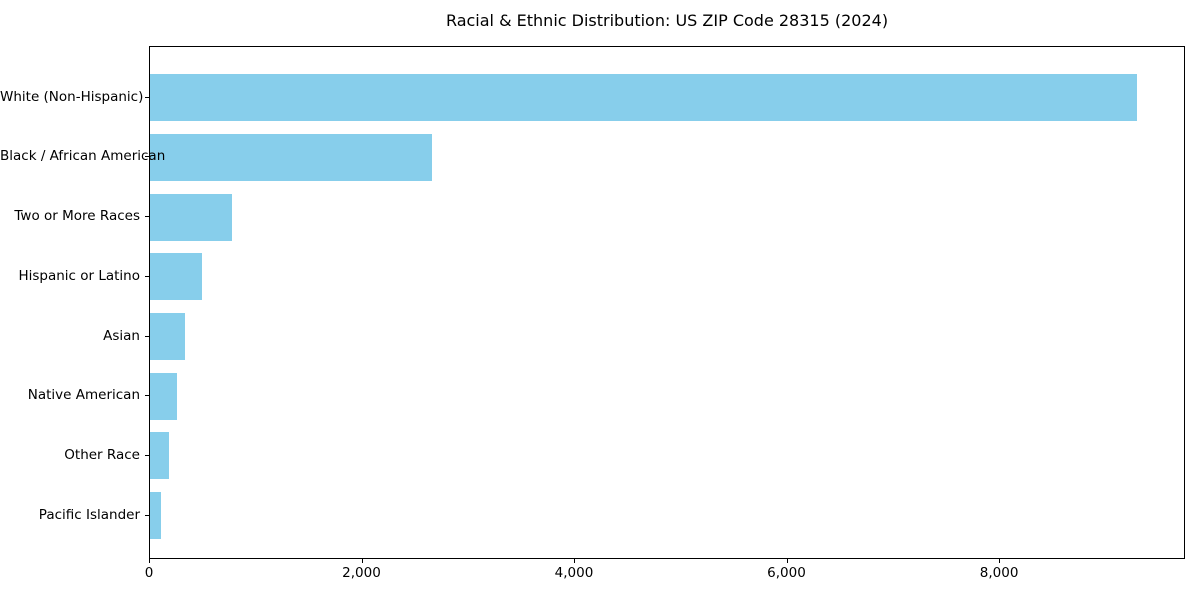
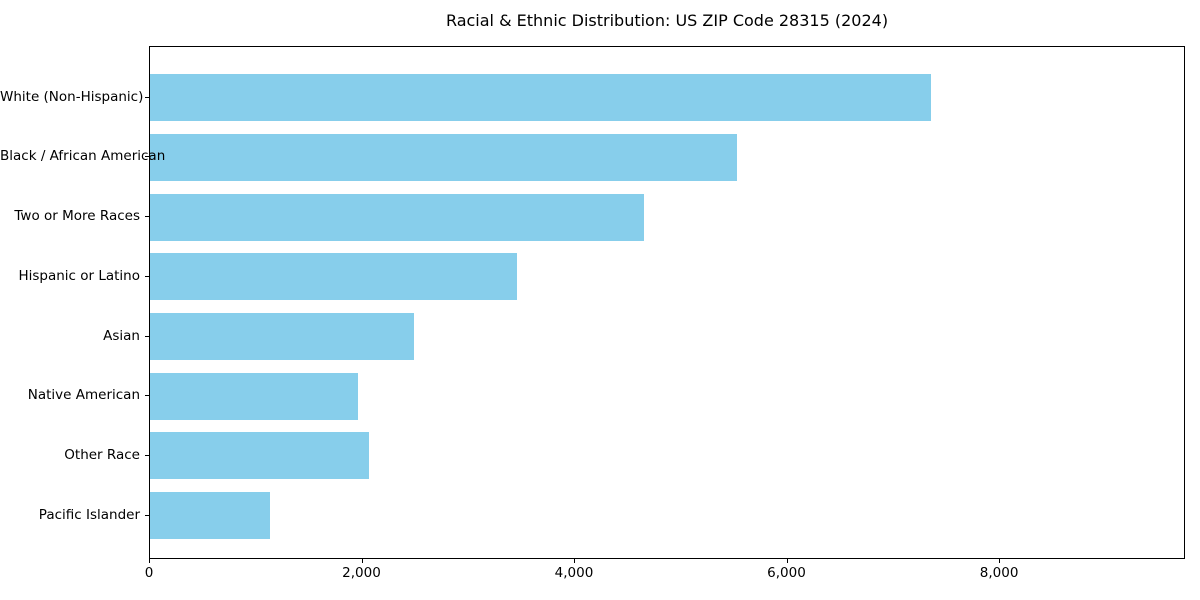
White (Non-Hispanic): 9290 -> 7350
Black / African American: 2650 -> 5520
Two or More Races: 770 -> 4650
Hispanic or Latino: 480 -> 3450
Asian: 330 -> 2480
Native American: 260 -> 1960
Other Race: 180 -> 2060
Pacific Islander: 100 -> 1130
